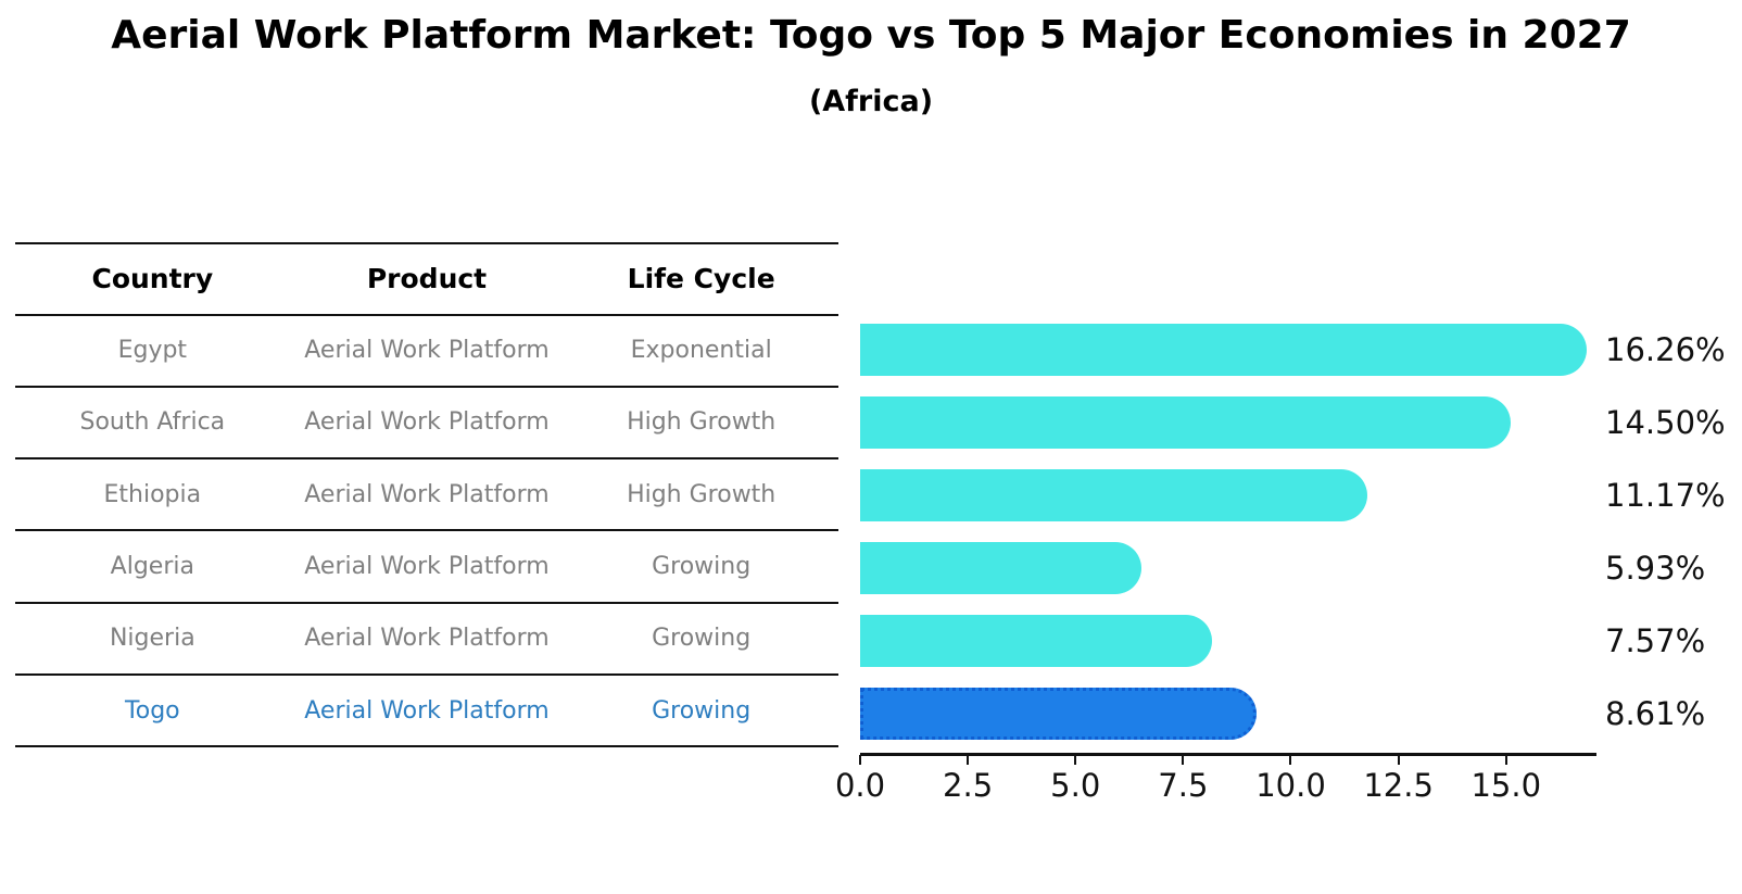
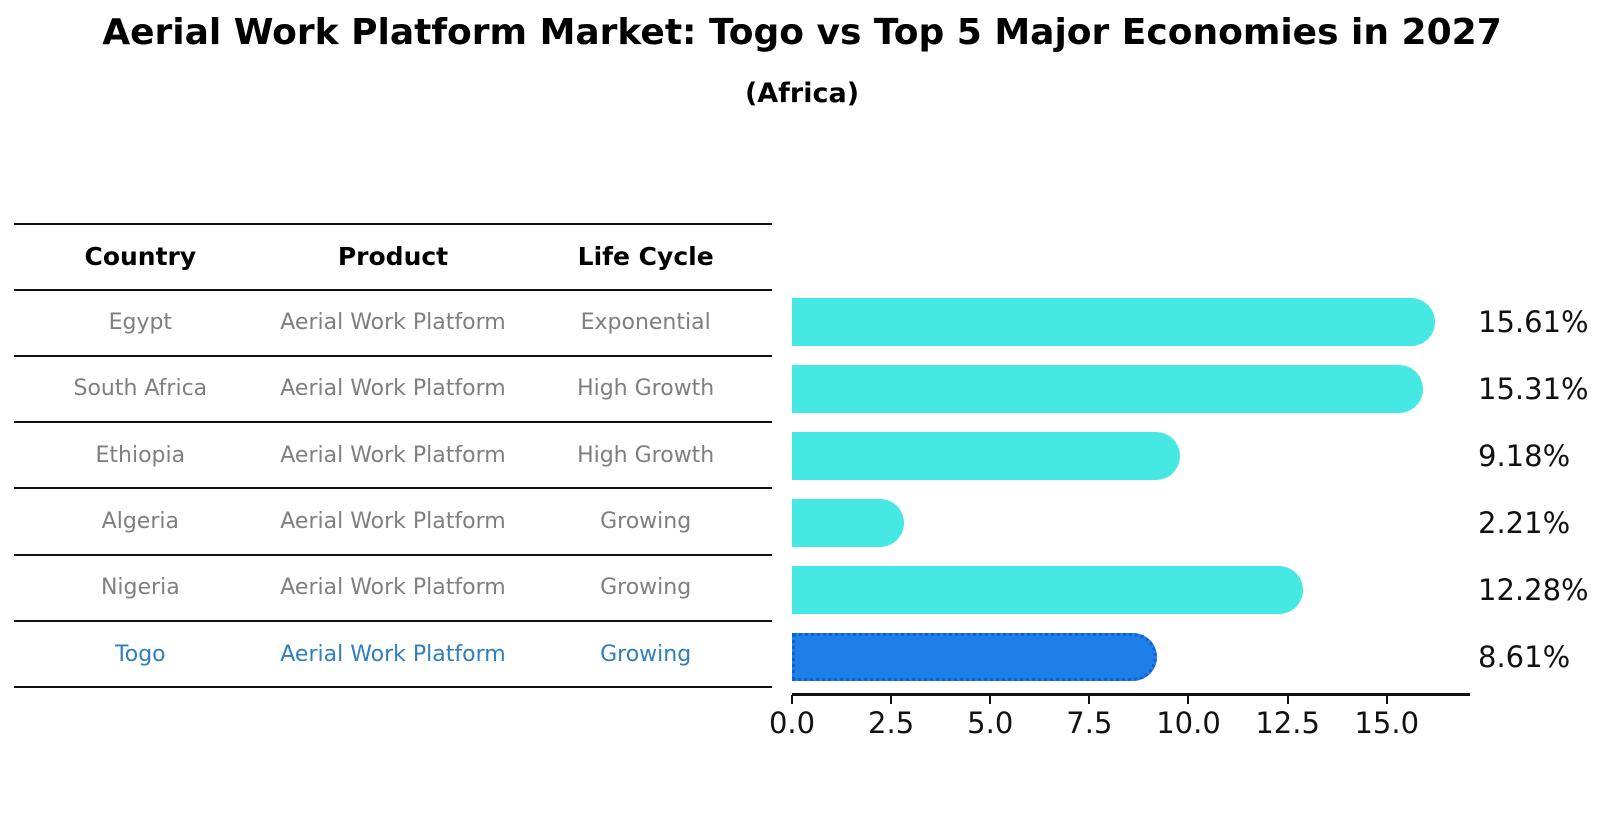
Egypt: 16.26% -> 15.61%
South Africa: 14.50% -> 15.31%
Ethiopia: 11.17% -> 9.18%
Algeria: 5.93% -> 2.21%
Nigeria: 7.57% -> 12.28%
